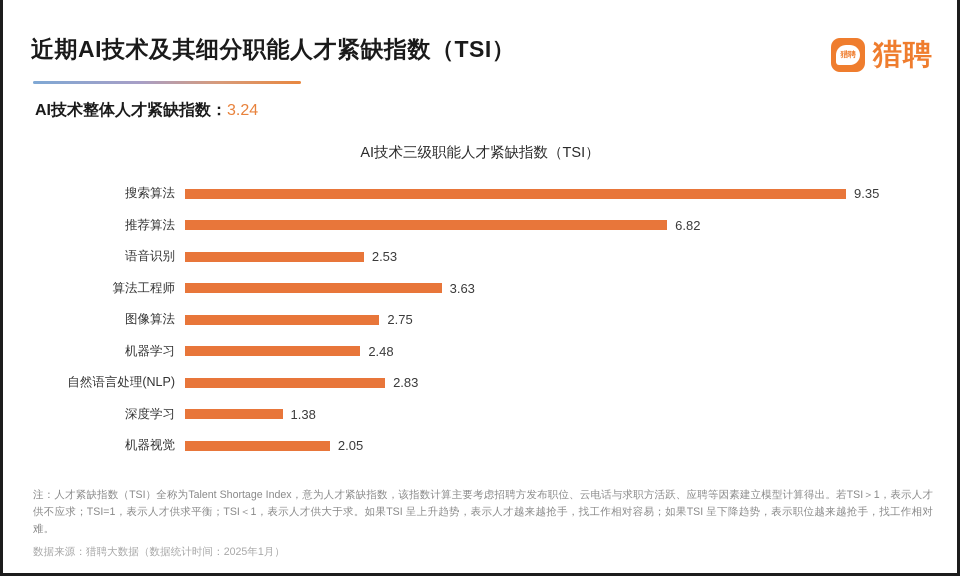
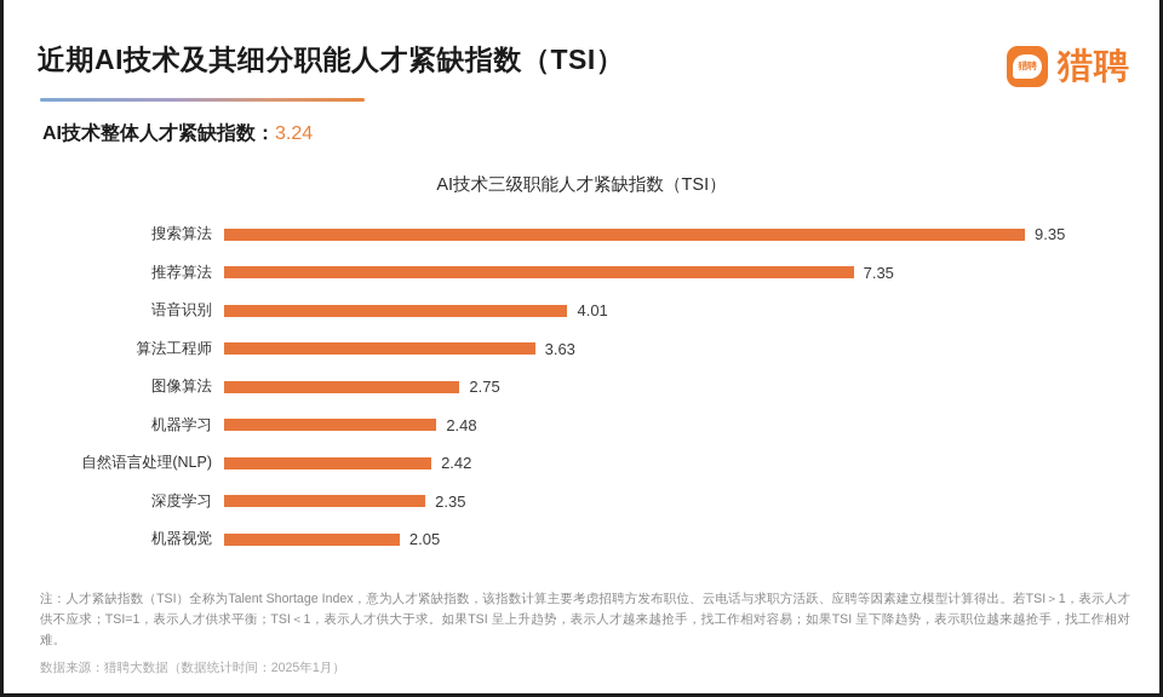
推荐算法: 6.82 -> 7.35
语音识别: 2.53 -> 4.01
自然语言处理(NLP): 2.83 -> 2.42
深度学习: 1.38 -> 2.35
